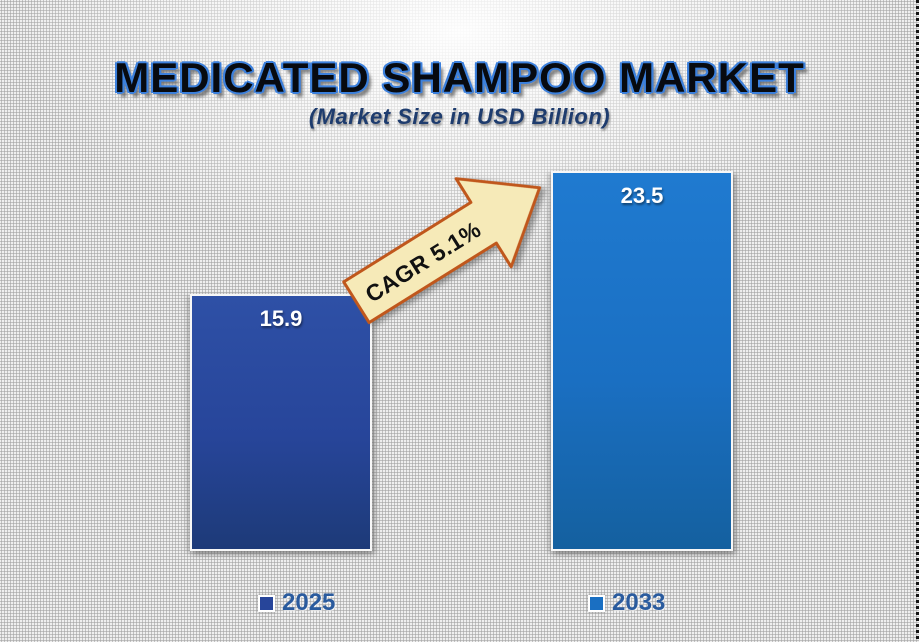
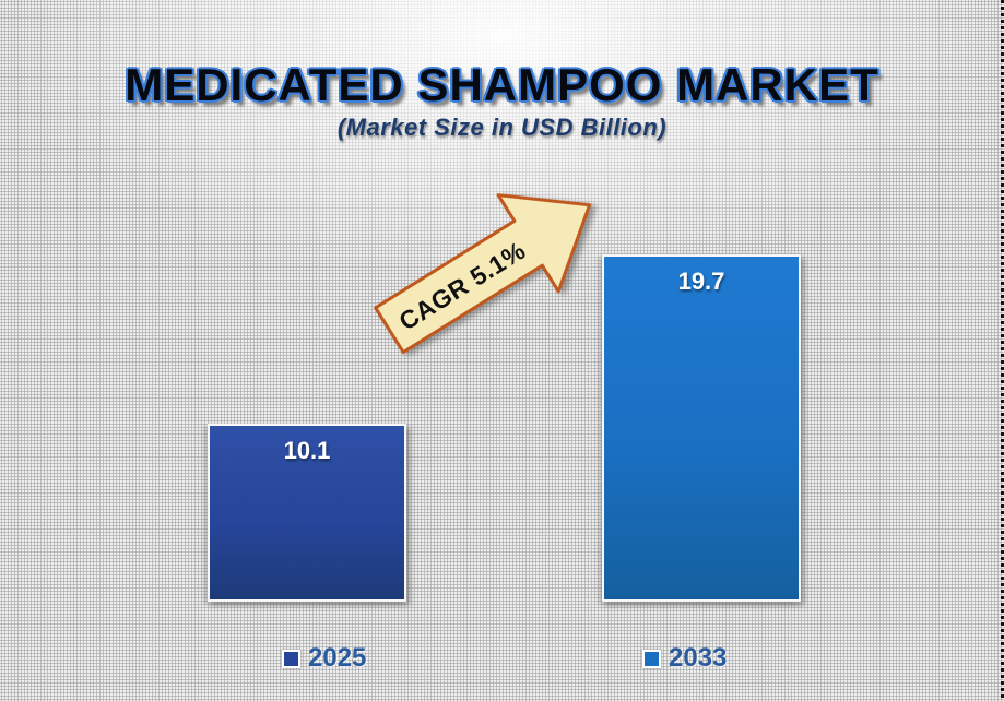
2025: 15.9 -> 10.1
2033: 23.5 -> 19.7
